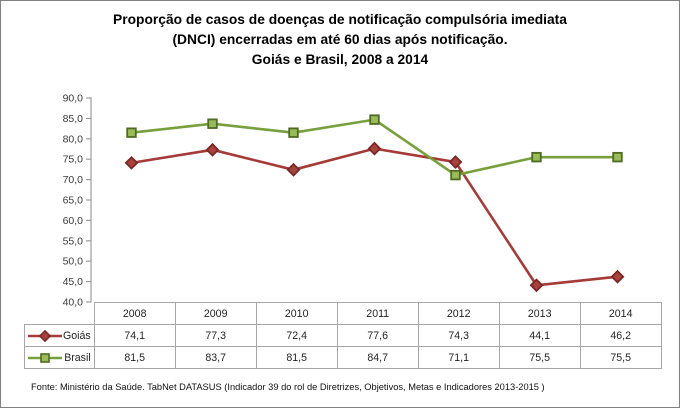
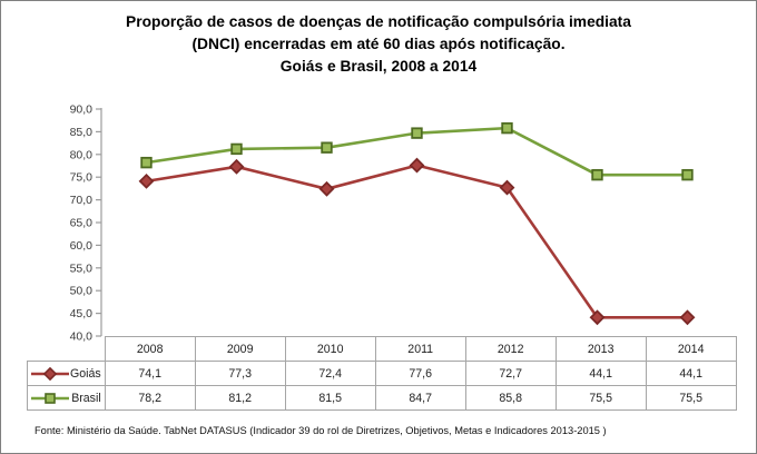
Brasil/2008: 81,5 -> 78,2
Brasil/2009: 83,7 -> 81,2
Goiás/2012: 74,3 -> 72,7
Brasil/2012: 71,1 -> 85,8
Goiás/2014: 46,2 -> 44,1
